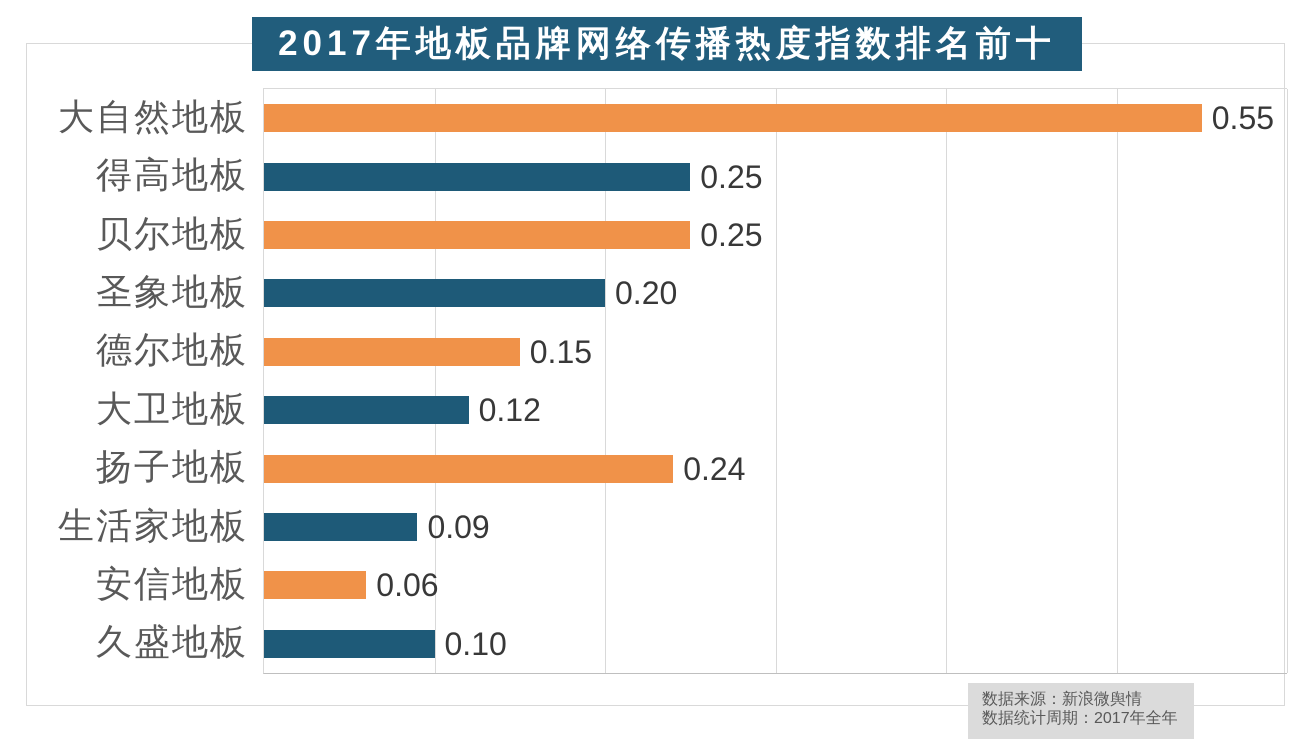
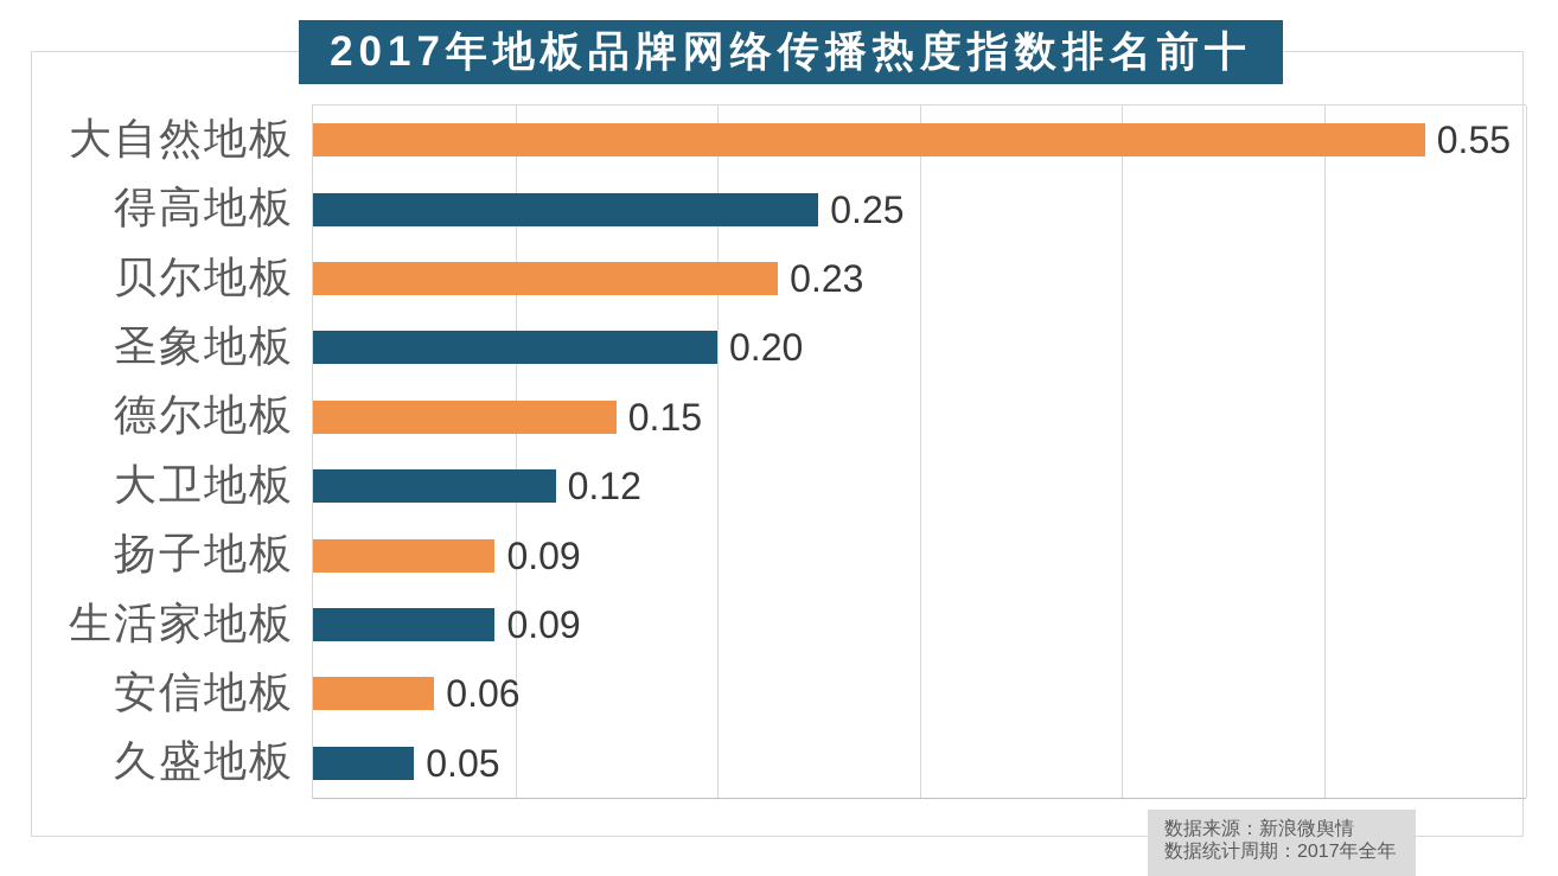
贝尔地板: 0.25 -> 0.23
扬子地板: 0.24 -> 0.09
久盛地板: 0.10 -> 0.05
